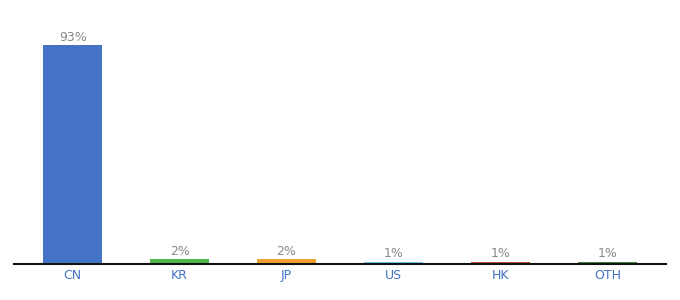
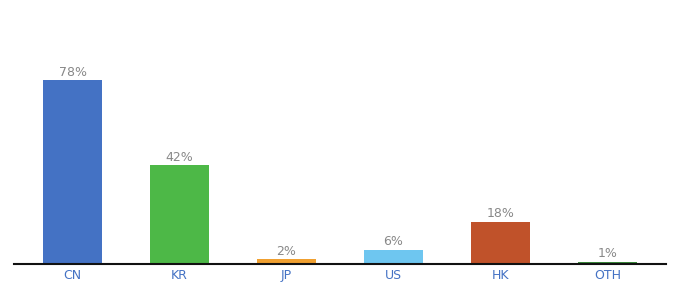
CN: 93% -> 78%
KR: 2% -> 42%
US: 1% -> 6%
HK: 1% -> 18%
